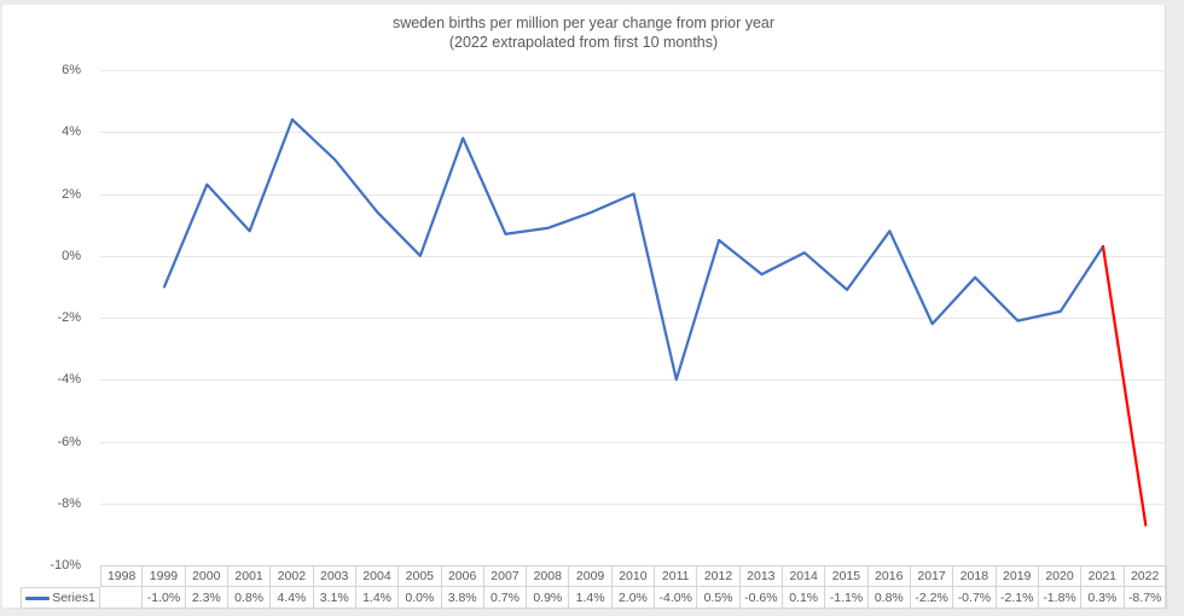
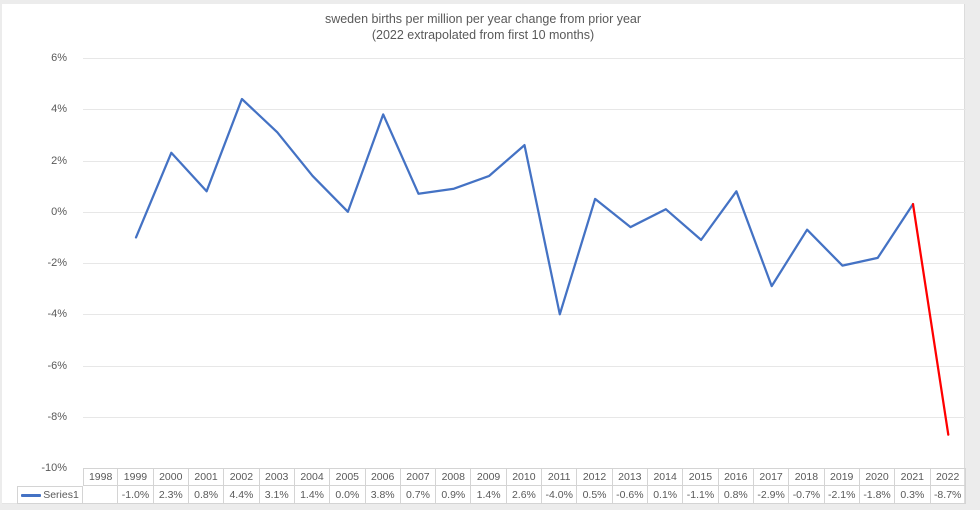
2010: 2.0% -> 2.6%
2017: -2.2% -> -2.9%
